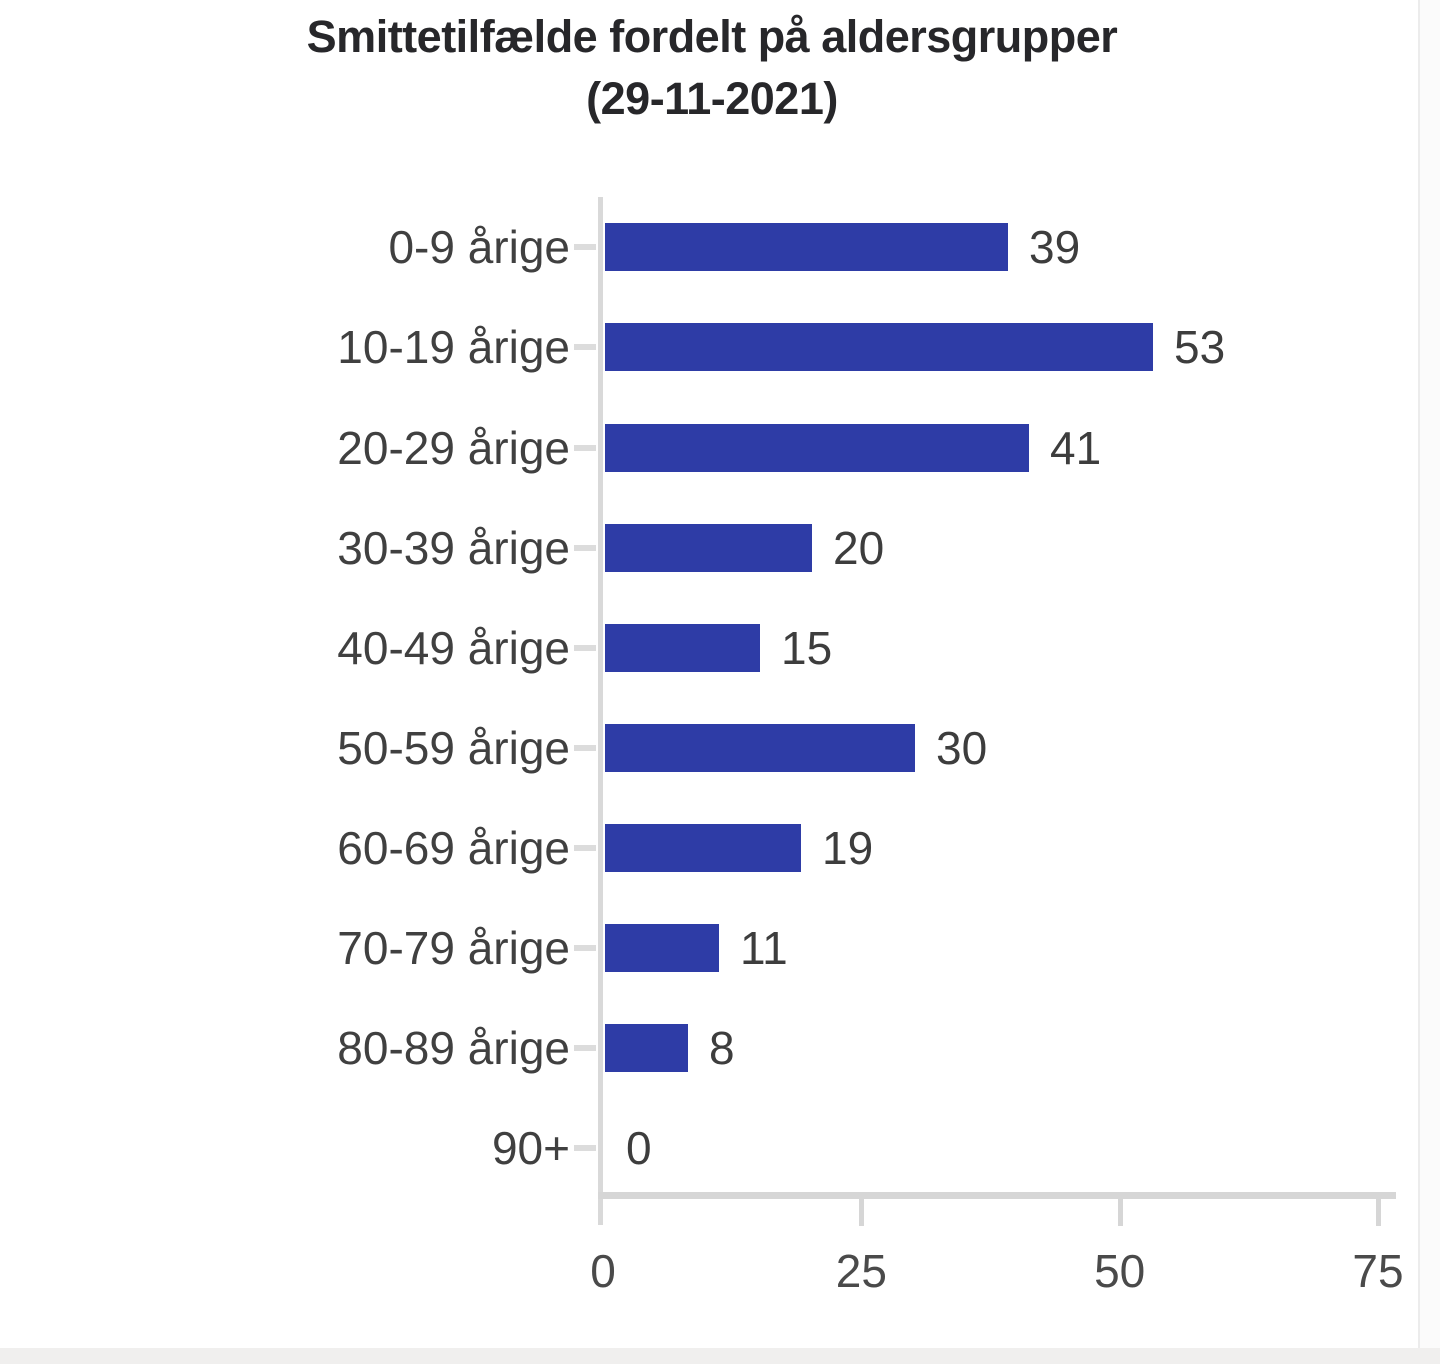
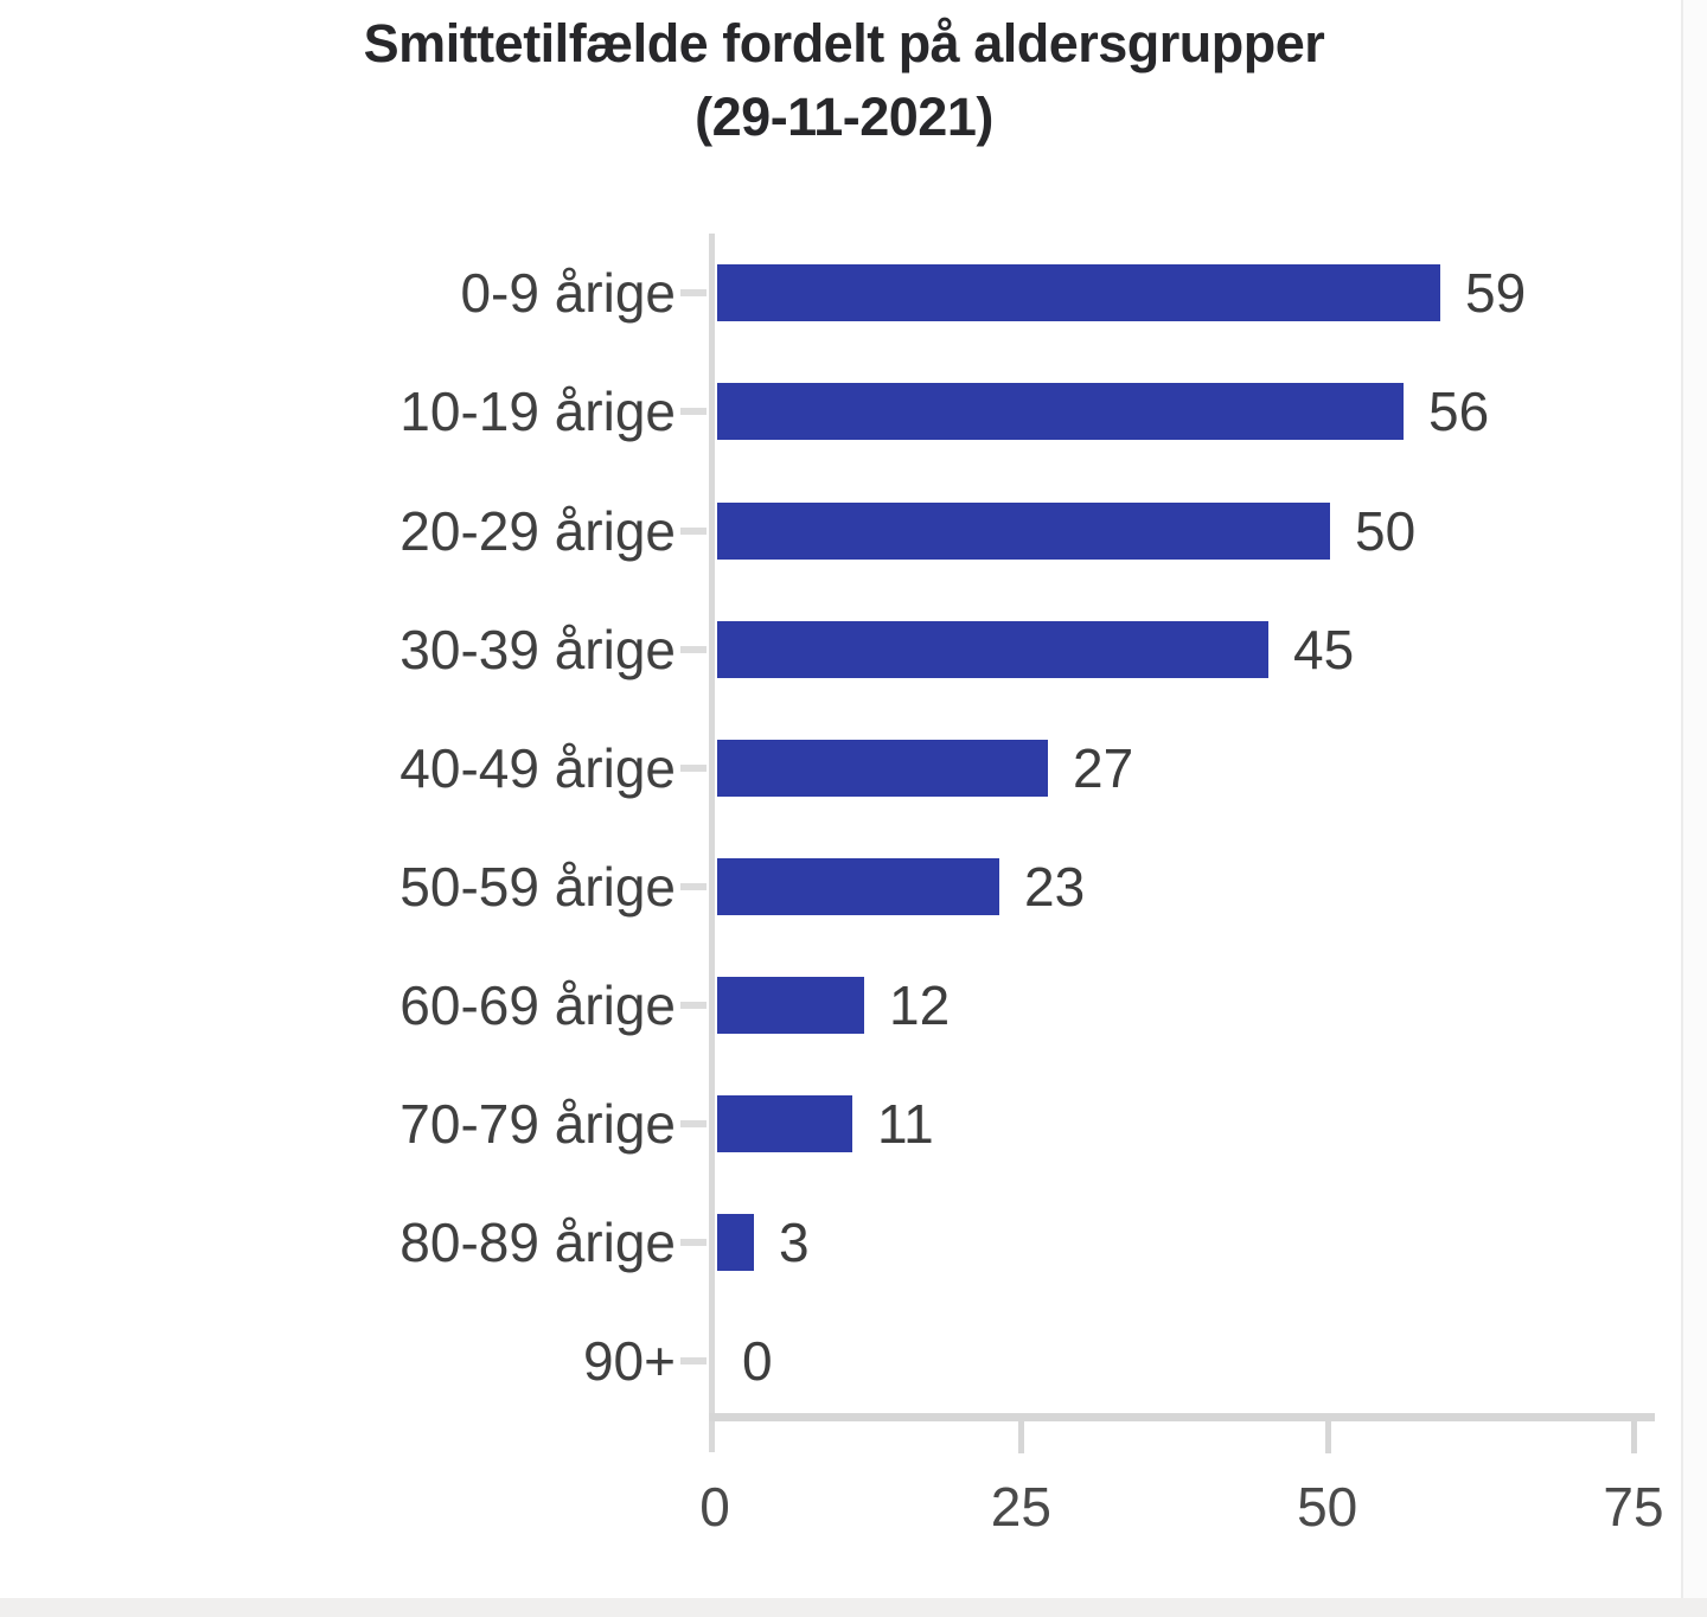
0-9 årige: 39 -> 59
10-19 årige: 53 -> 56
20-29 årige: 41 -> 50
30-39 årige: 20 -> 45
40-49 årige: 15 -> 27
50-59 årige: 30 -> 23
60-69 årige: 19 -> 12
80-89 årige: 8 -> 3
